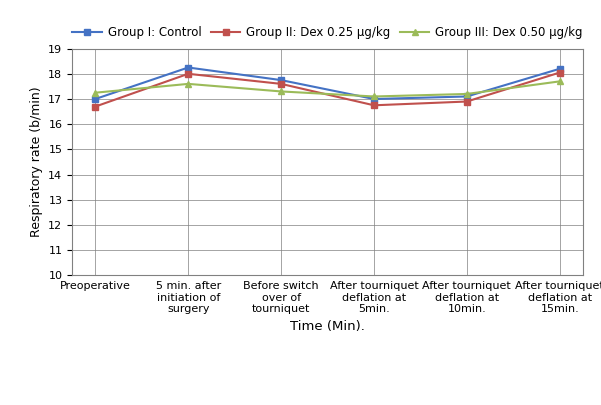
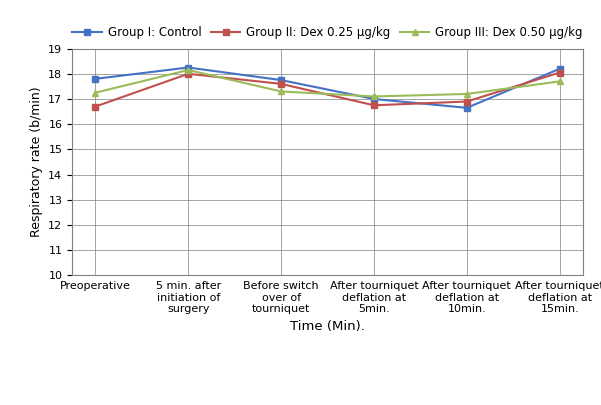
Group I: Control/Preoperative: 17.00 -> 17.80
Group III: Dex 0.50 μg/kg/5 min. after initiation of surgery: 17.60 -> 18.15
Group I: Control/After tourniquet deflation at 10min.: 17.10 -> 16.65
